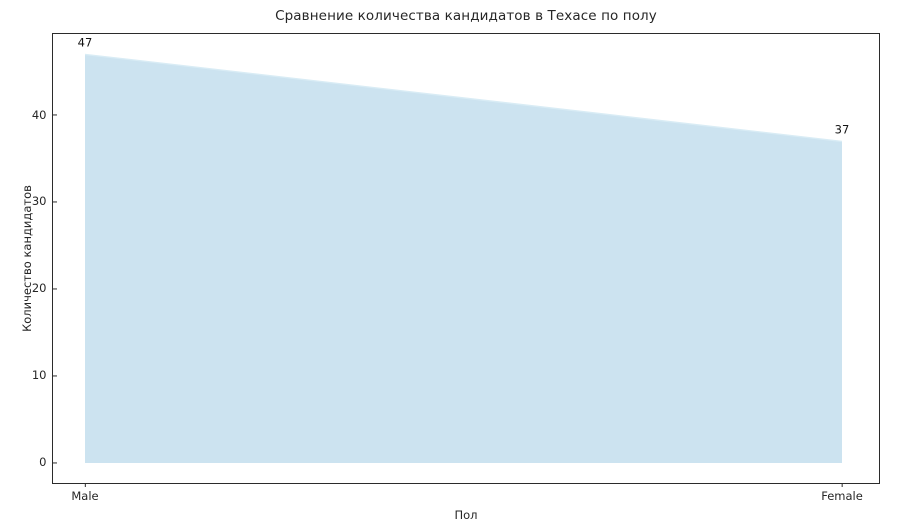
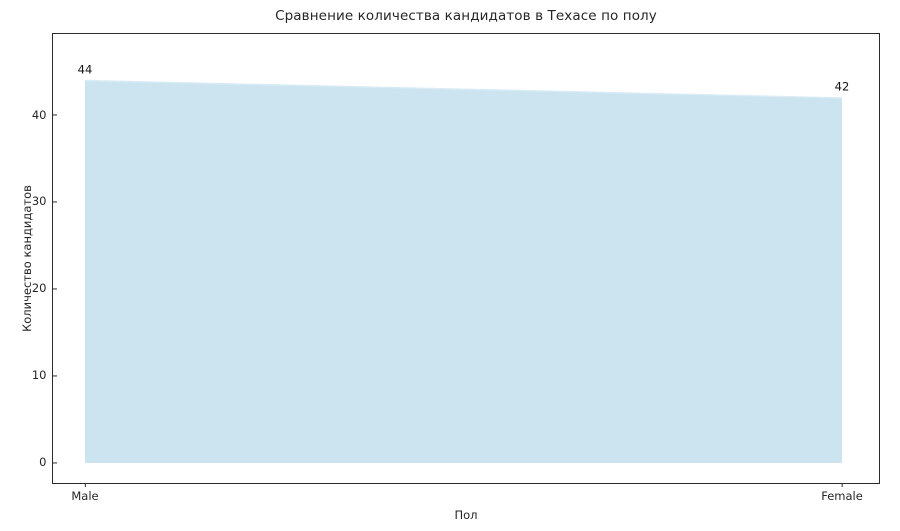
Male: 47 -> 44
Female: 37 -> 42
